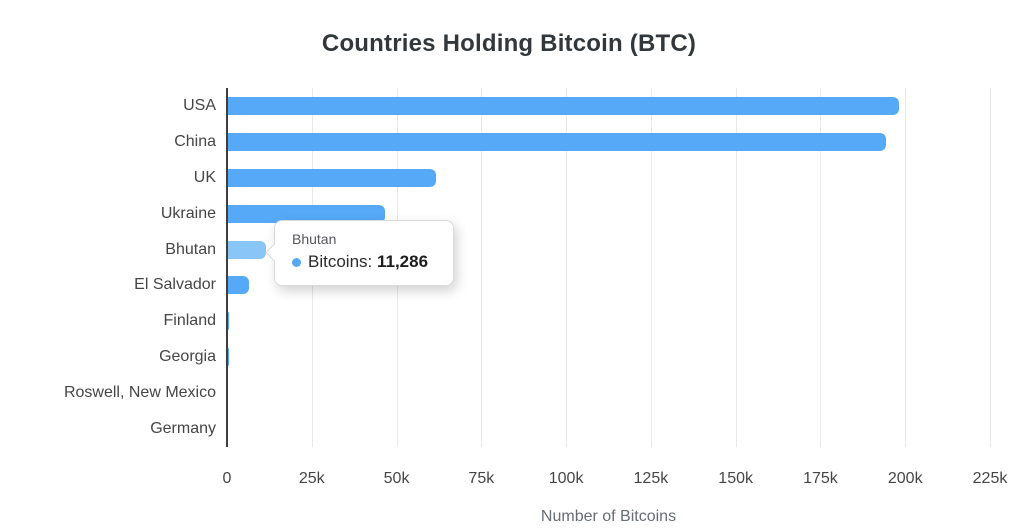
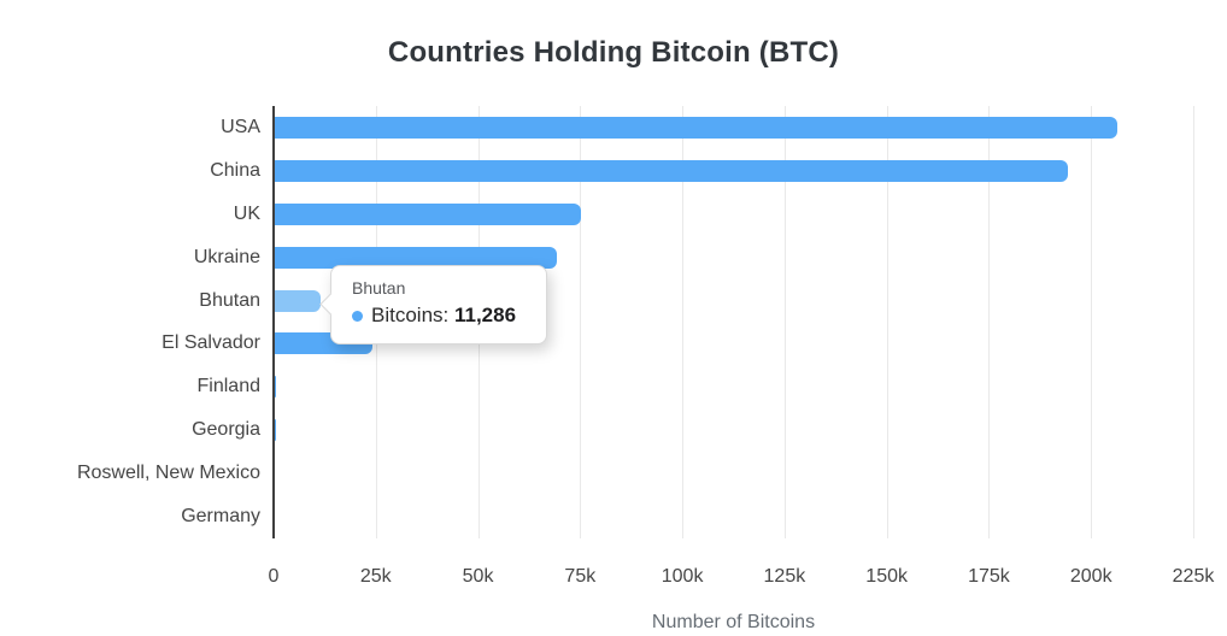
USA: 198k -> 206k
UK: 61k -> 75k
Ukraine: 46k -> 69k
El Salvador: 6k -> 24k
